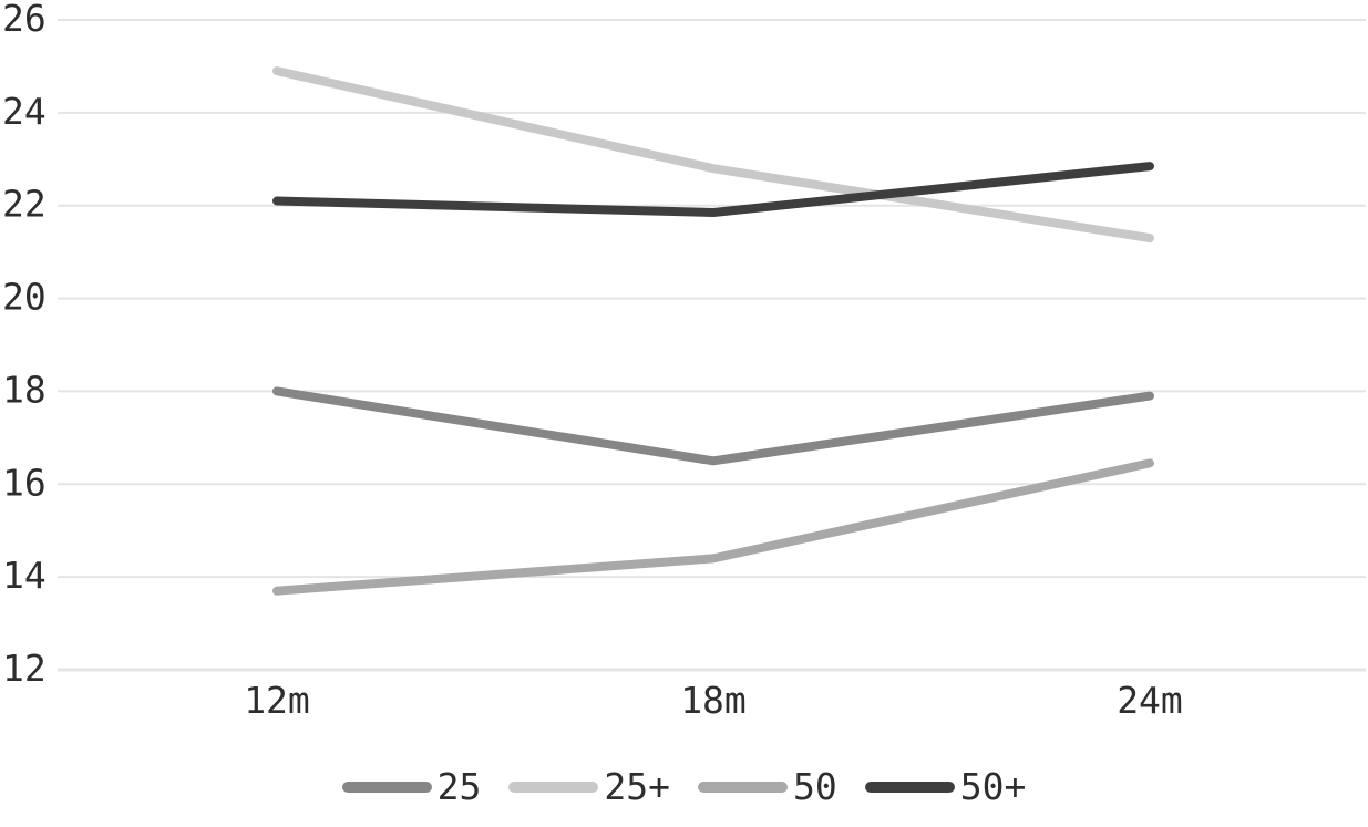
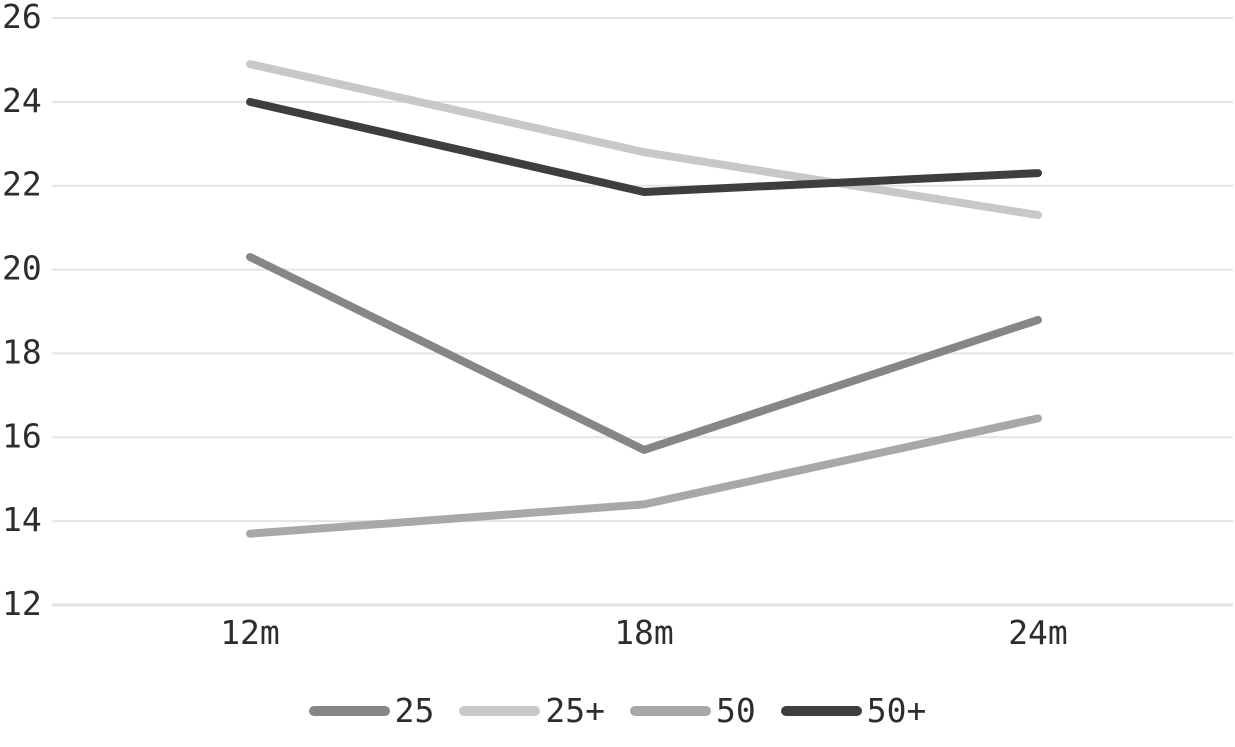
25/12m: 18.0 -> 20.3
50+/12m: 22.1 -> 24.0
25/18m: 16.5 -> 15.7
25/24m: 17.9 -> 18.8
50+/24m: 22.9 -> 22.3
